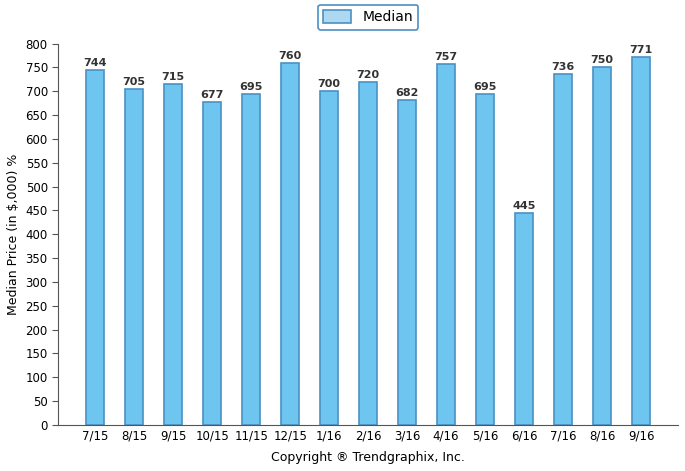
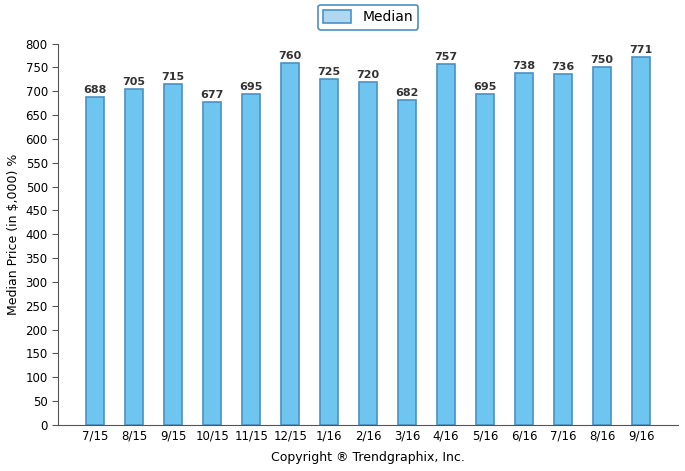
7/15: 744 -> 688
1/16: 700 -> 725
6/16: 445 -> 738
